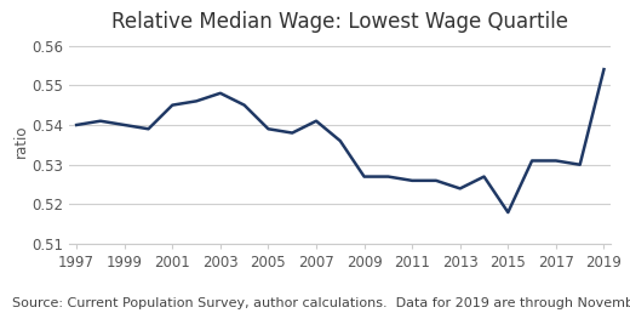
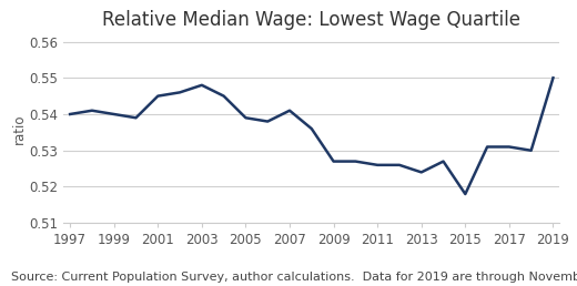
2019: 0.554 -> 0.550
